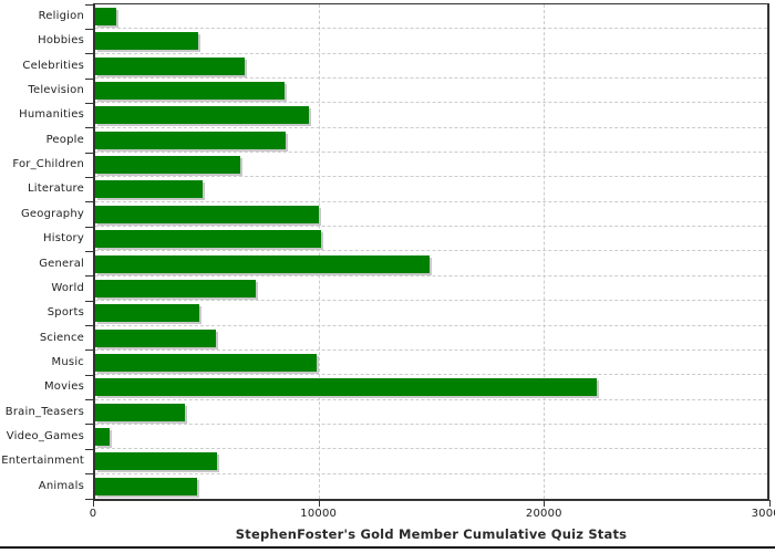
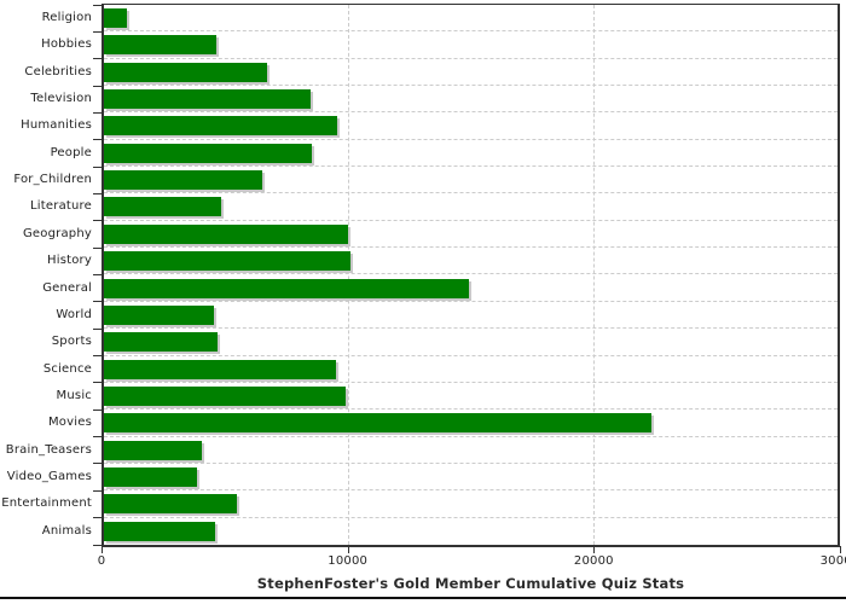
World: 7200 -> 4500
Science: 5400 -> 9500
Video_Games: 600 -> 3800
